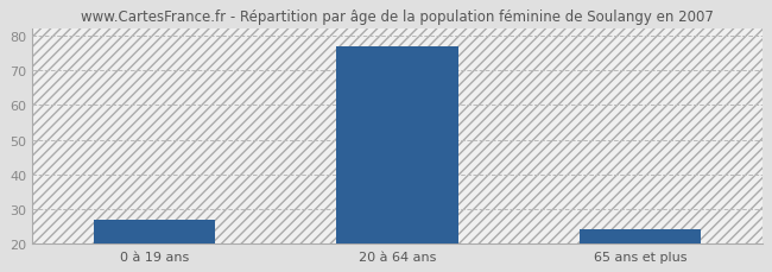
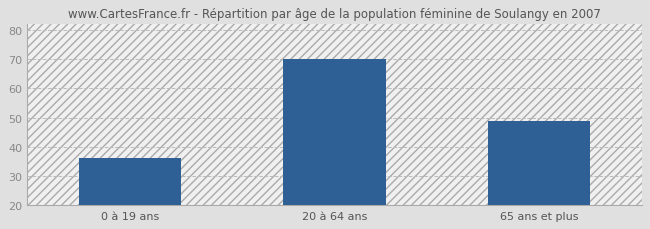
0 à 19 ans: 27 -> 36
20 à 64 ans: 77 -> 70
65 ans et plus: 24 -> 49
